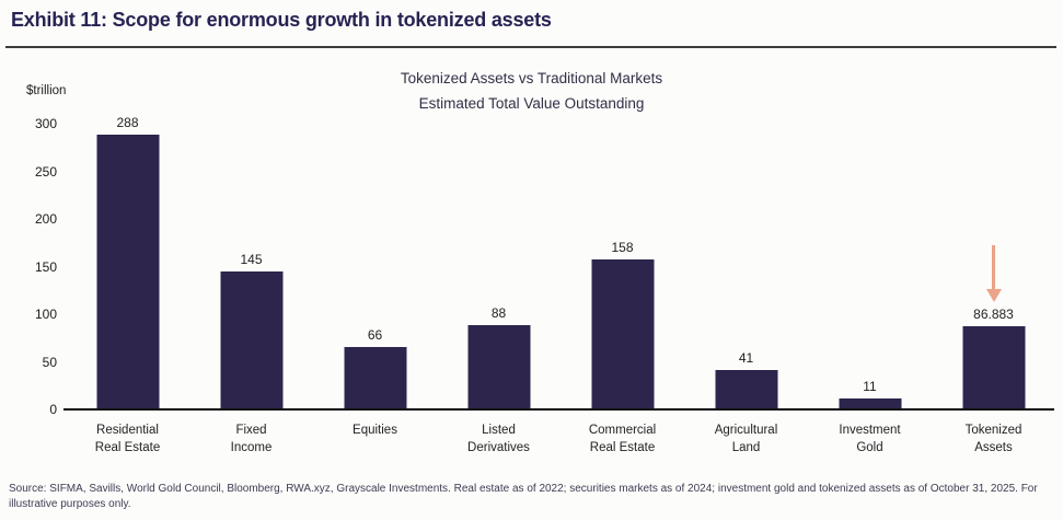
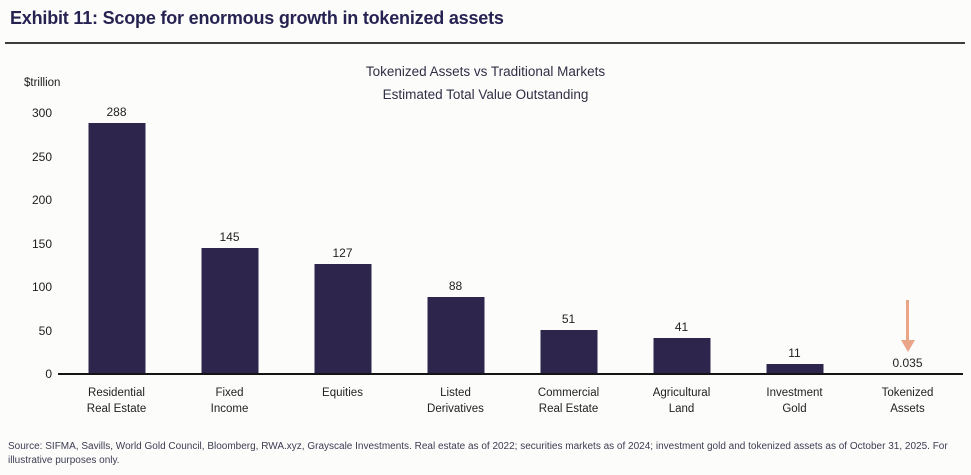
Equities: 66 -> 127
Commercial Real Estate: 158 -> 51
Tokenized Assets: 86.883 -> 0.035
